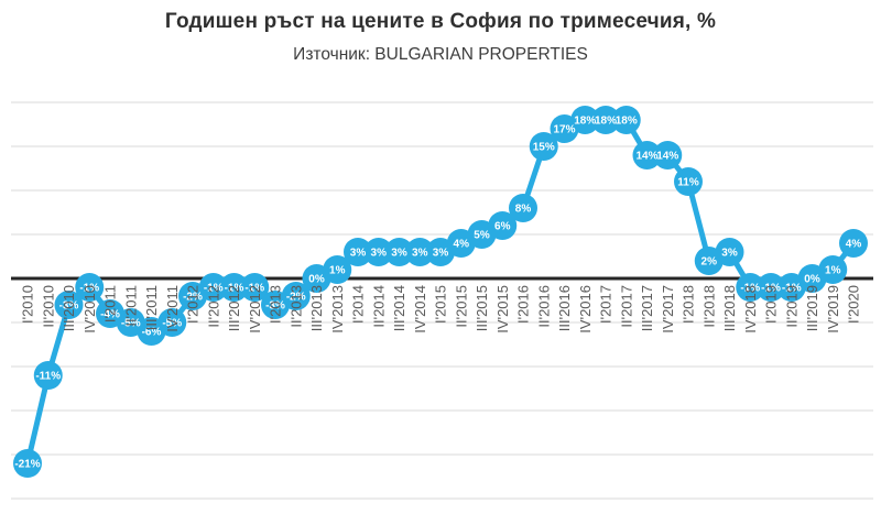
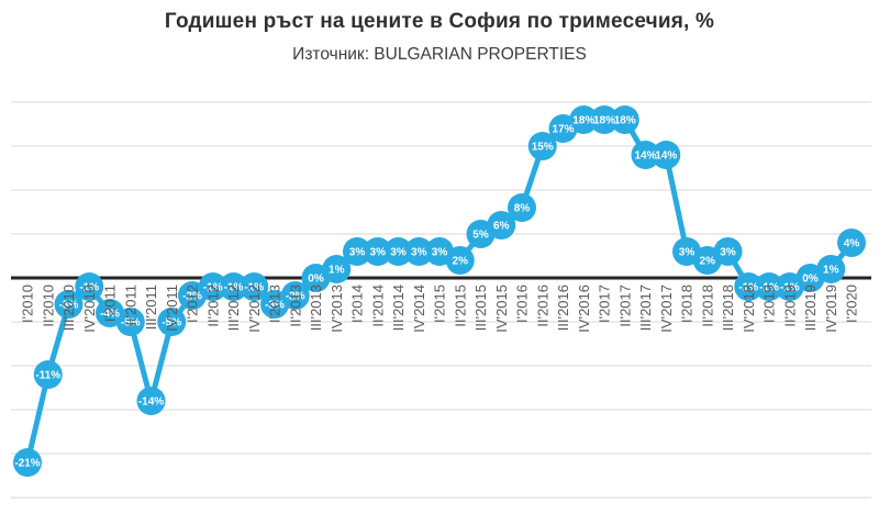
III'2011: -6% -> -14%
II'2015: 4% -> 2%
I'2018: 11% -> 3%
